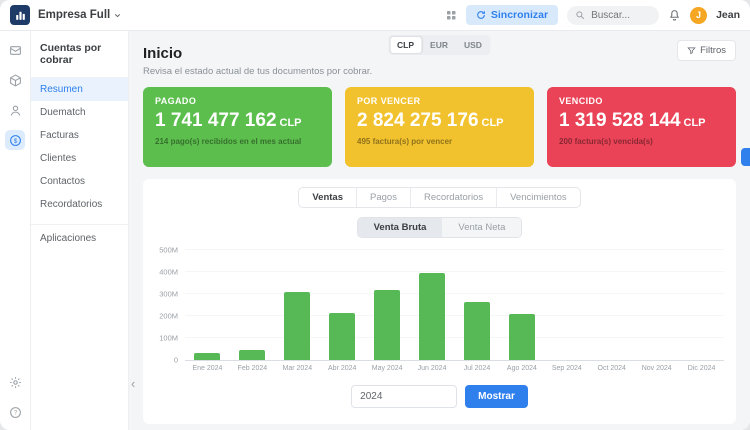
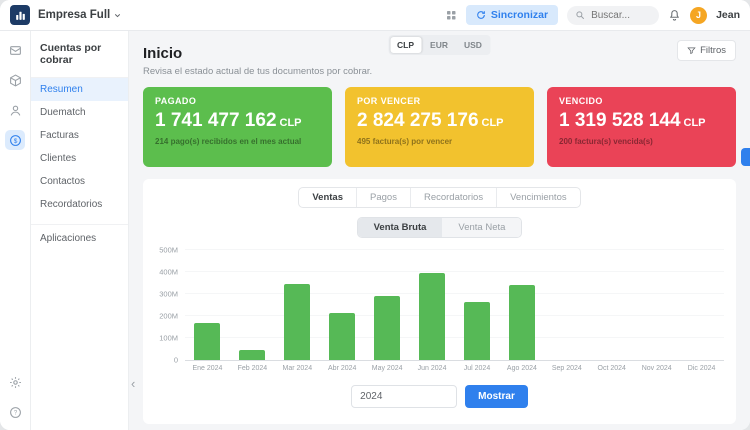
Ene 2024: 30M -> 170M
Mar 2024: 310M -> 340M
May 2024: 320M -> 290M
Ago 2024: 210M -> 340M
